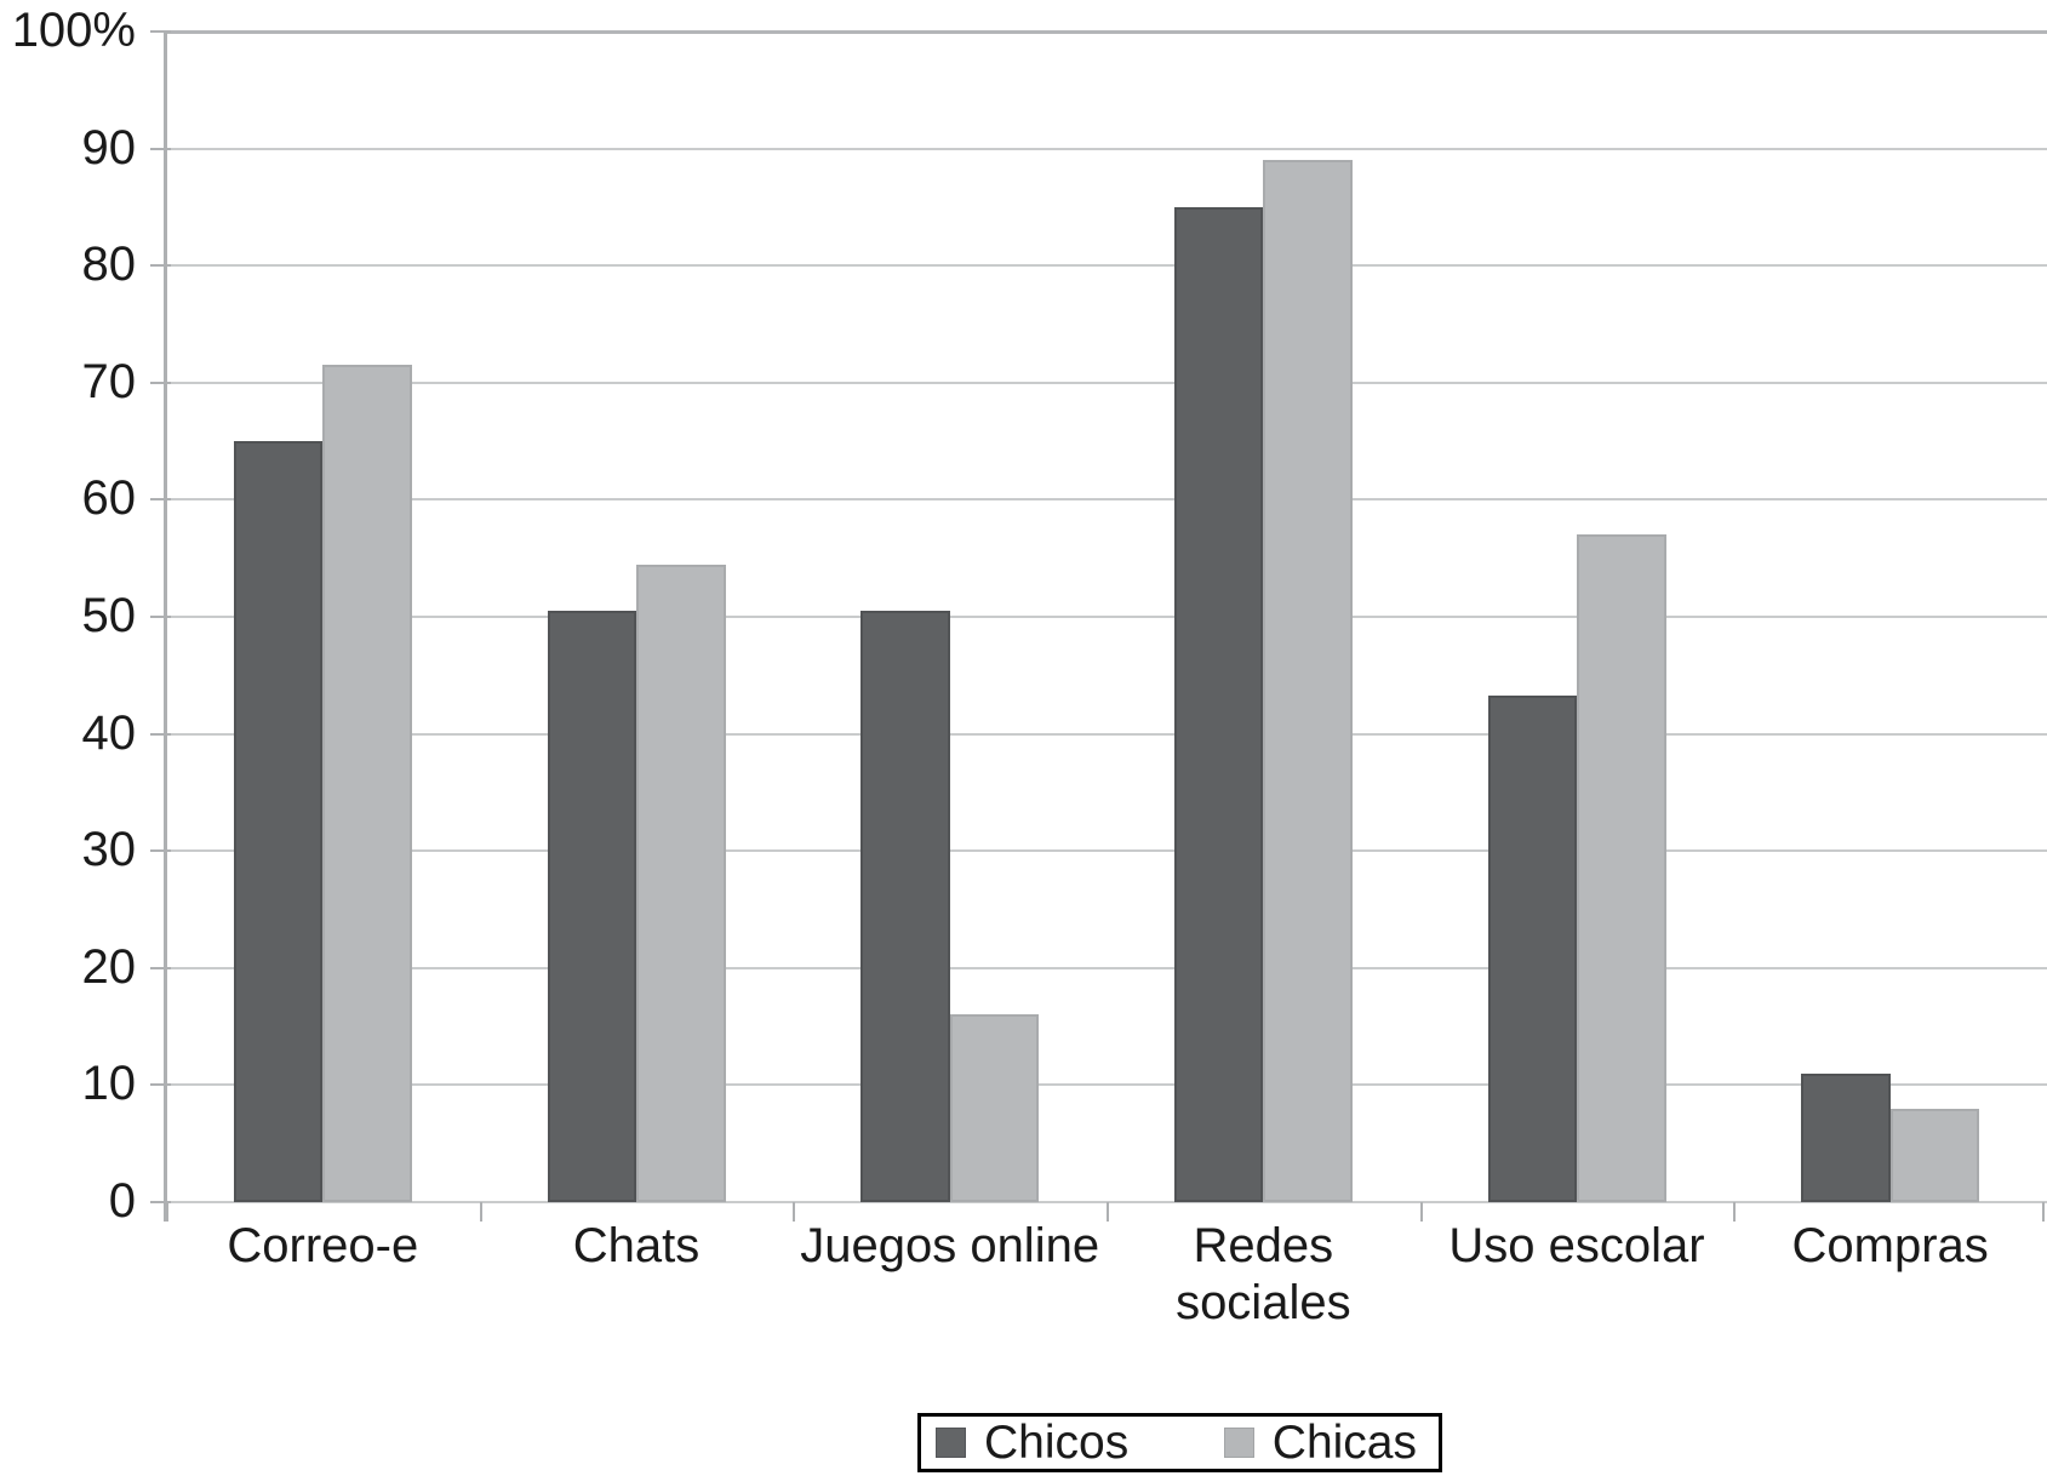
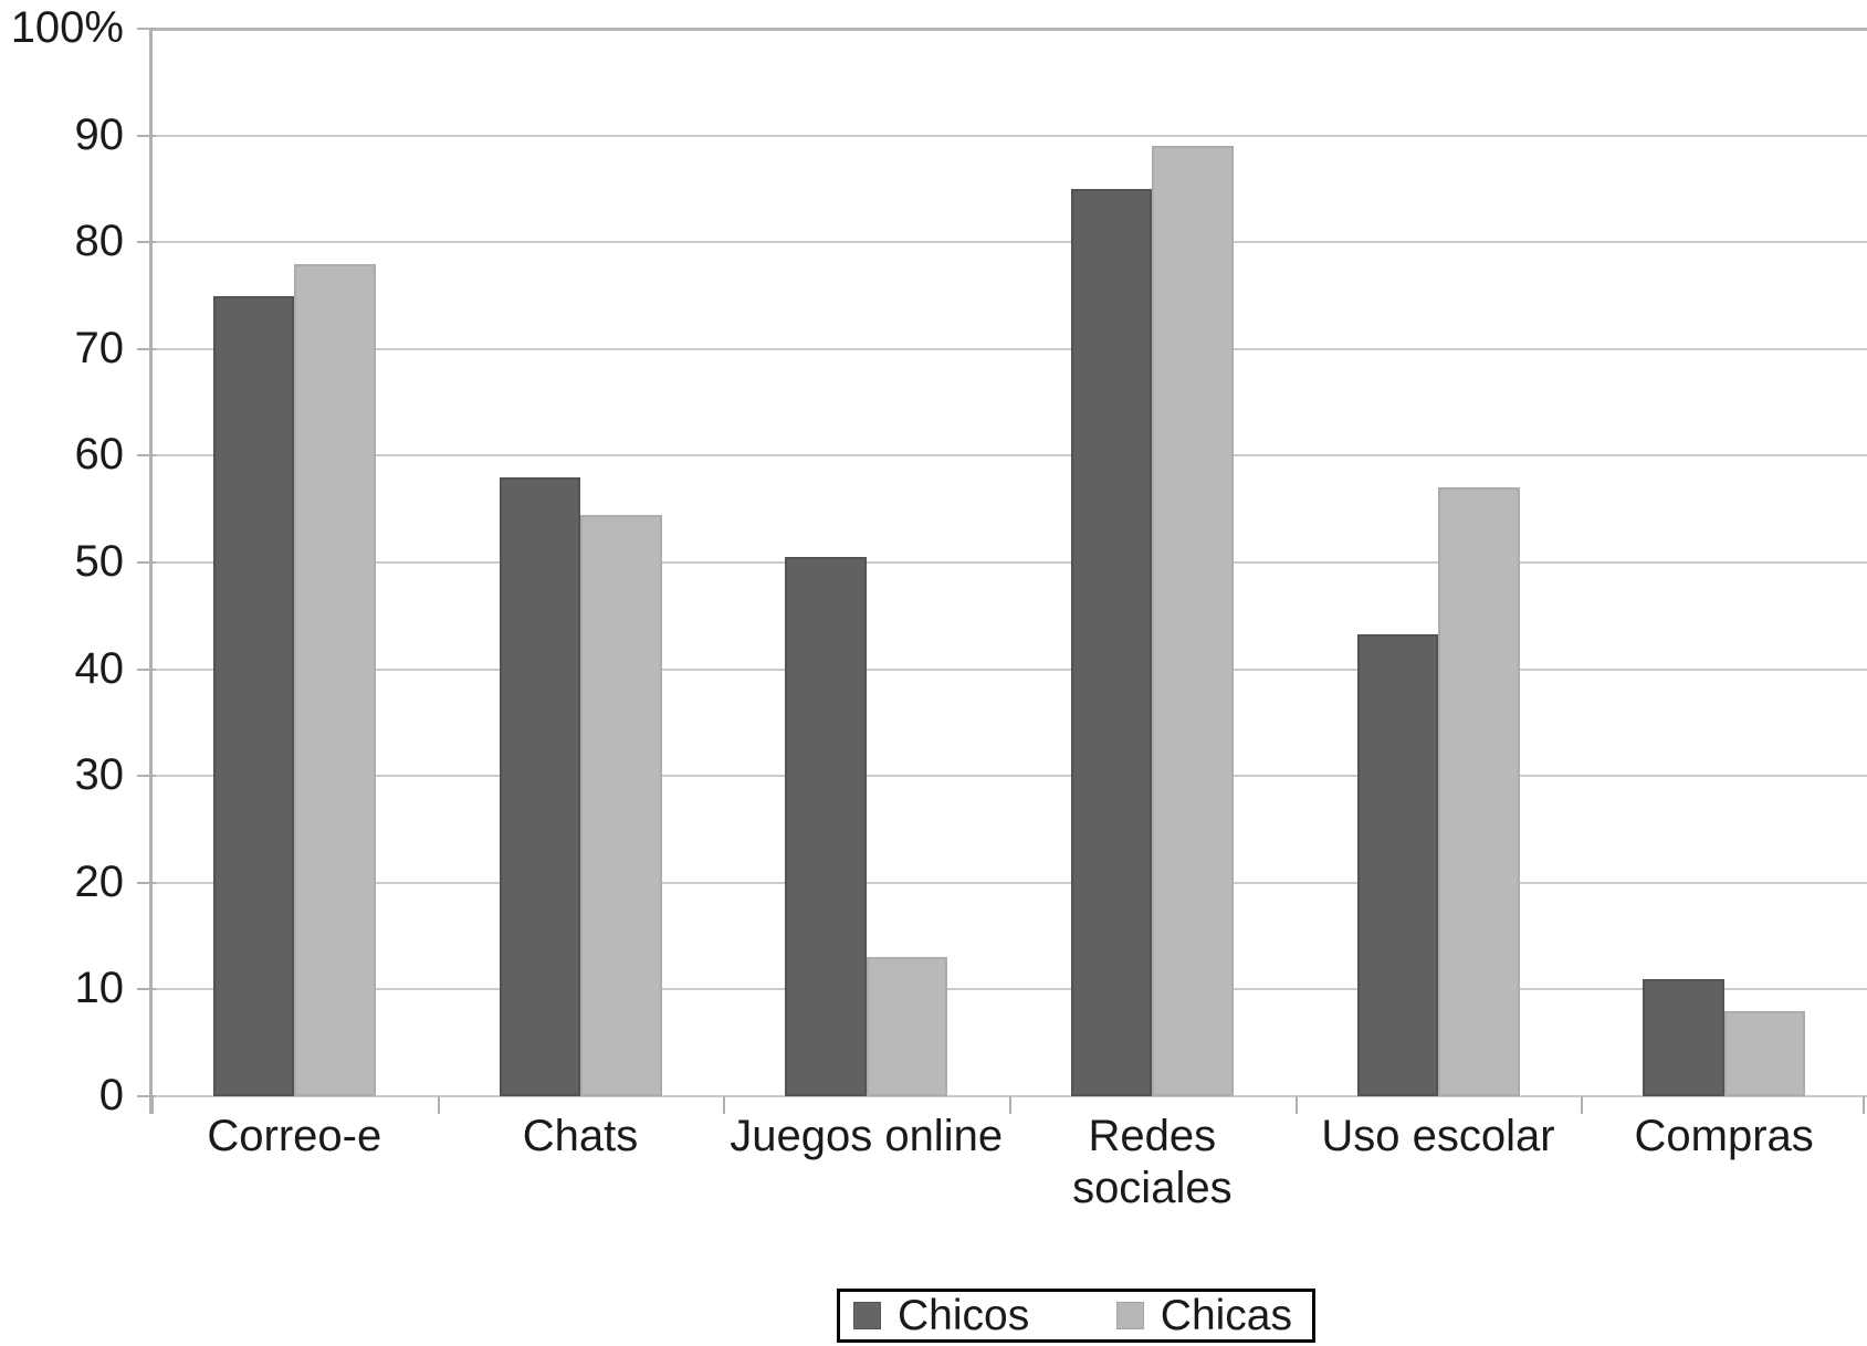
Chicos/Correo-e: 65% -> 75%
Chicas/Correo-e: 72% -> 78%
Chicos/Chats: 50% -> 58%
Chicas/Juegos online: 16% -> 13%
